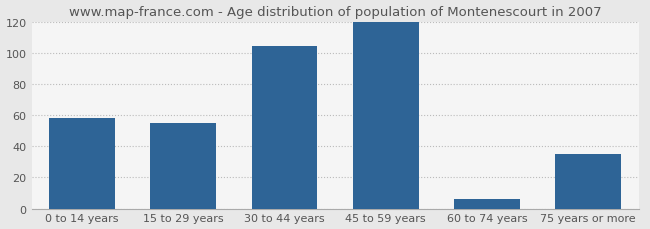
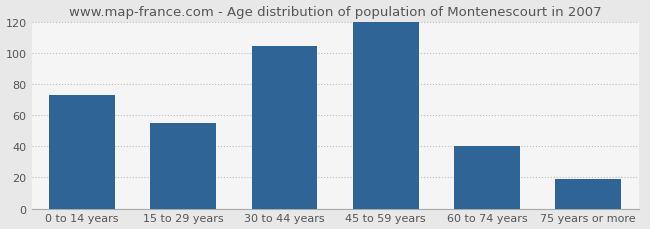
0 to 14 years: 58 -> 73
60 to 74 years: 6 -> 40
75 years or more: 35 -> 19
